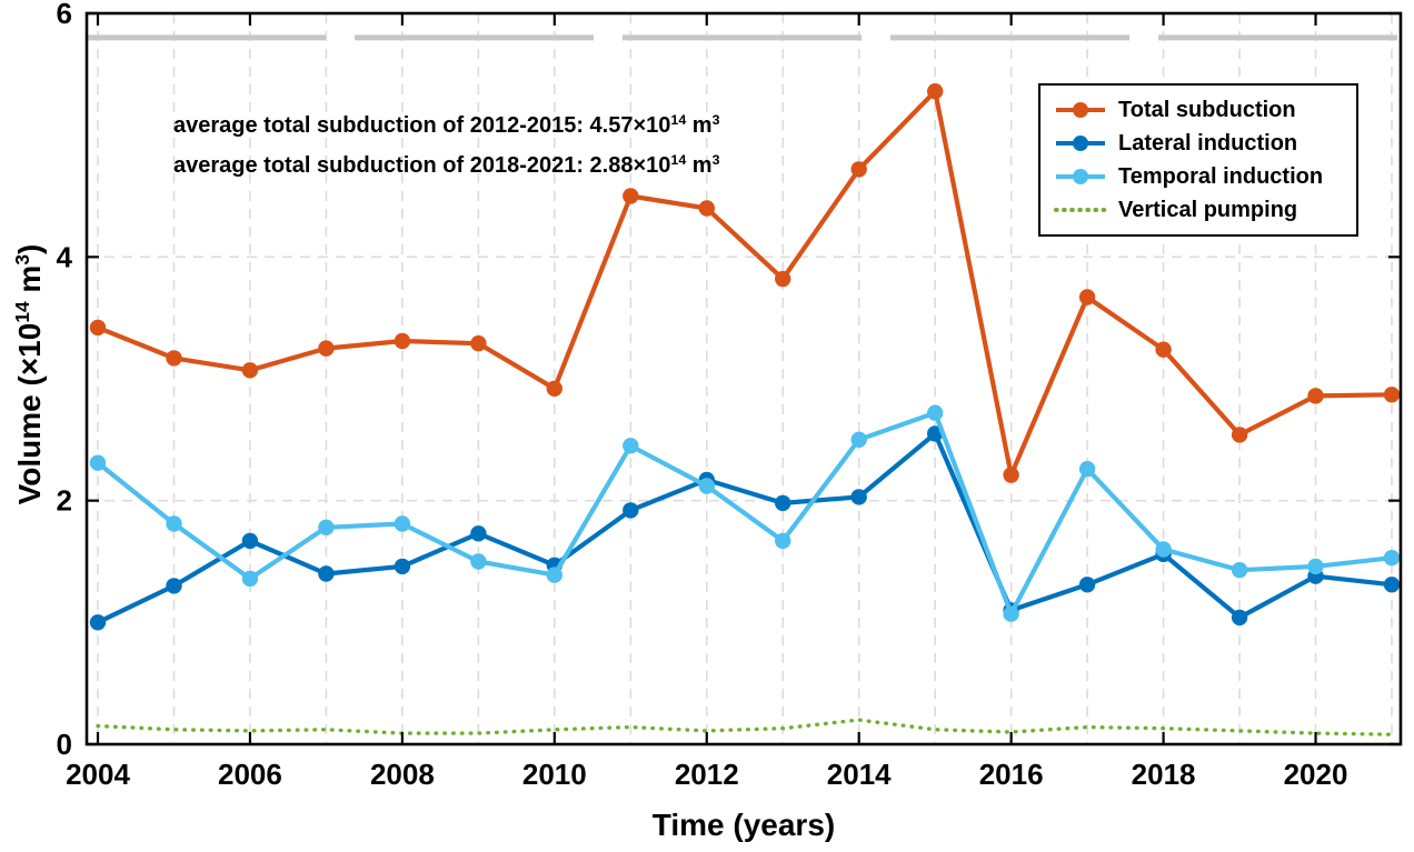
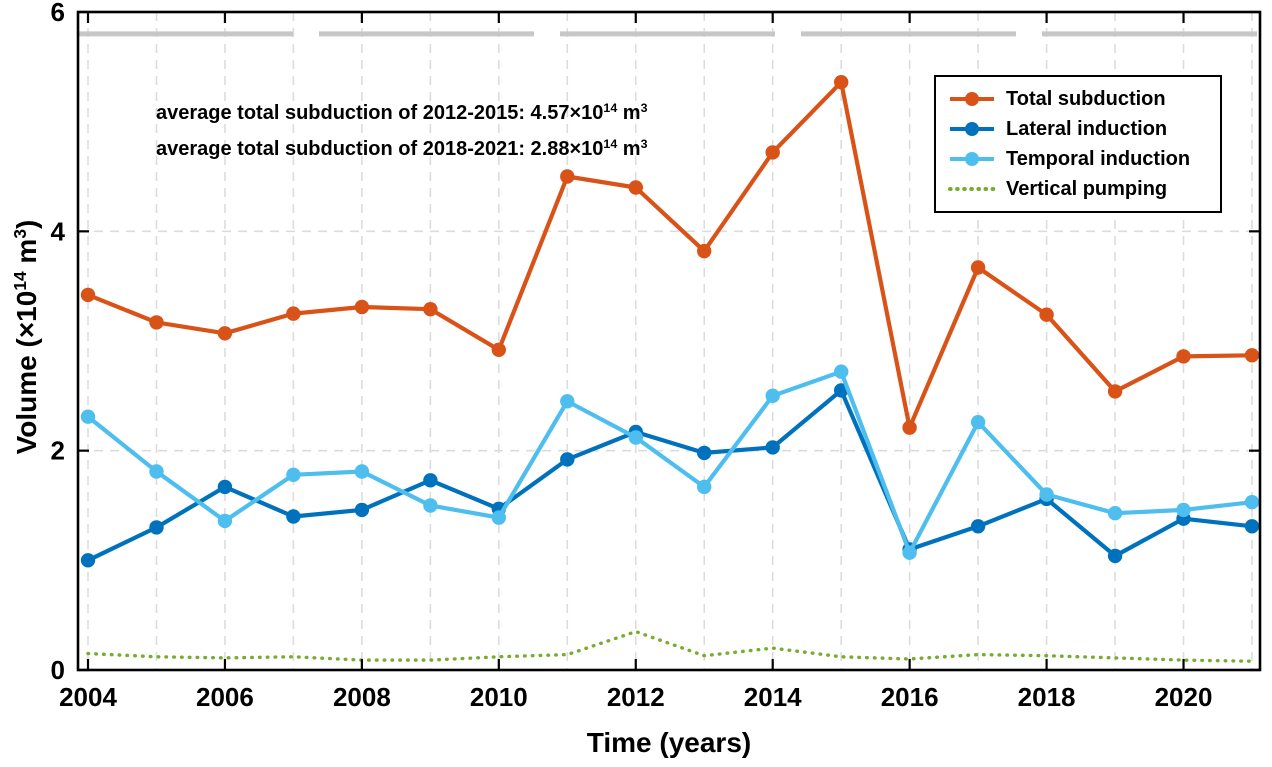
Vertical pumping/2012: 0.11 -> 0.35
